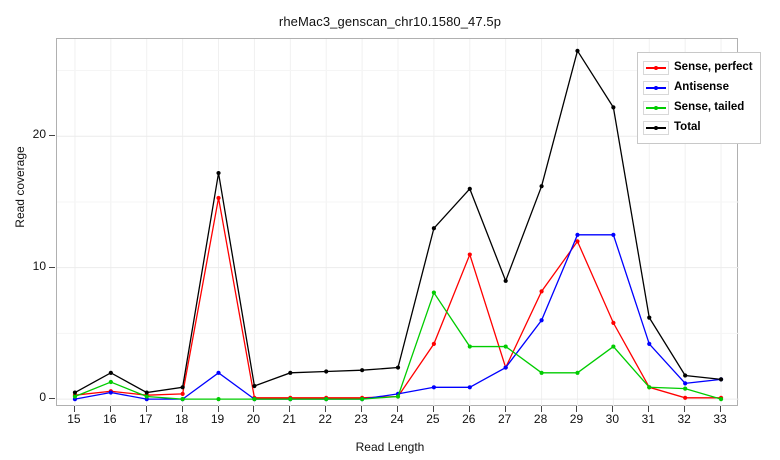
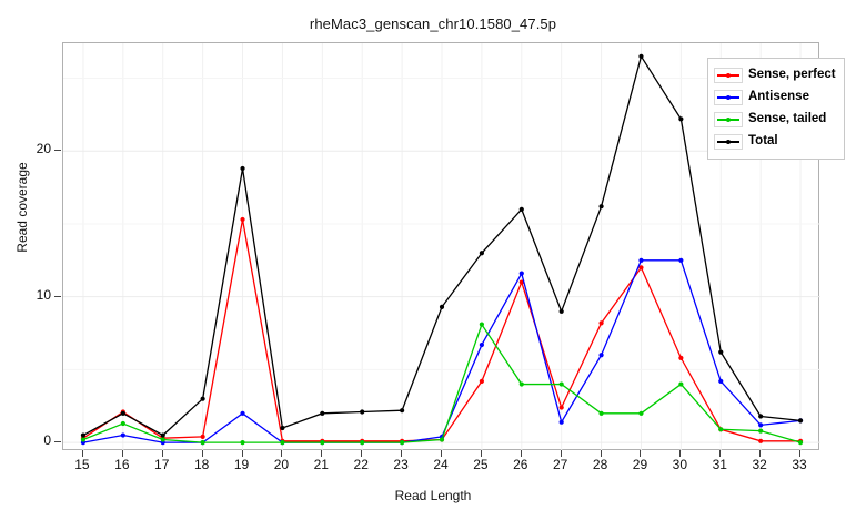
Sense, perfect/16: 0.6 -> 2.1
Total/18: 0.9 -> 3.0
Total/19: 17.2 -> 18.8
Total/24: 2.4 -> 9.3
Antisense/25: 0.9 -> 6.7
Antisense/26: 0.9 -> 11.6
Antisense/27: 2.4 -> 1.4
